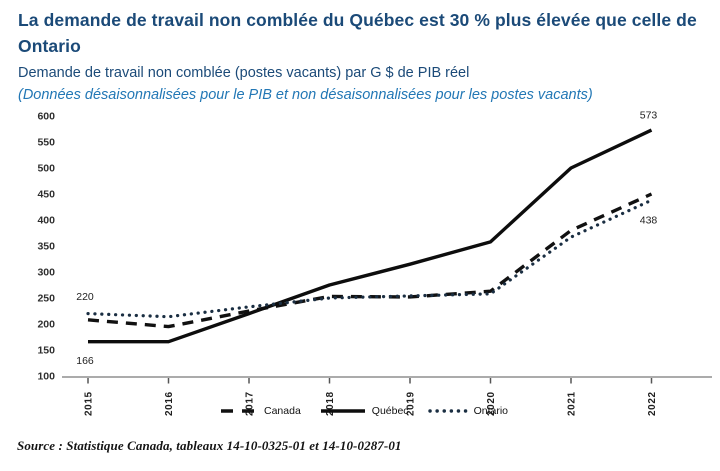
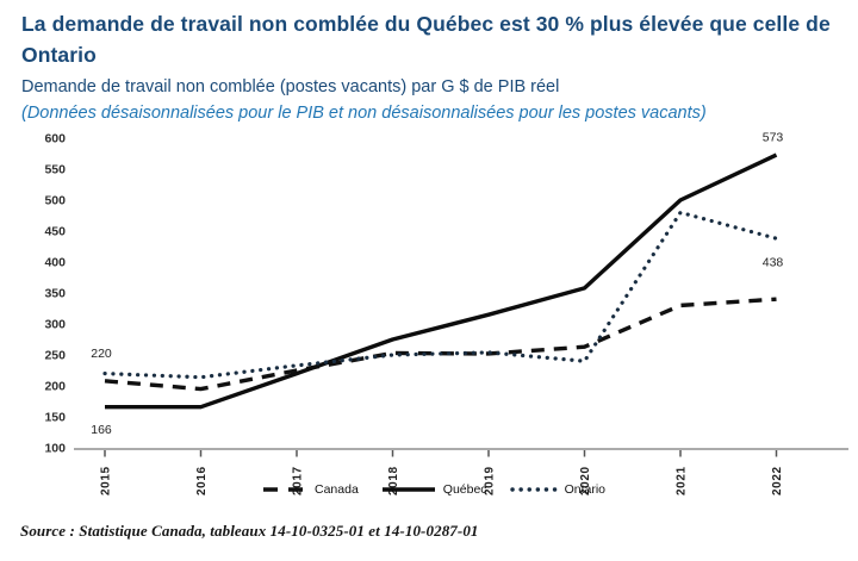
Ontario/2020: 260 -> 240
Canada/2021: 380 -> 330
Ontario/2021: 370 -> 480
Canada/2022: 450 -> 340
